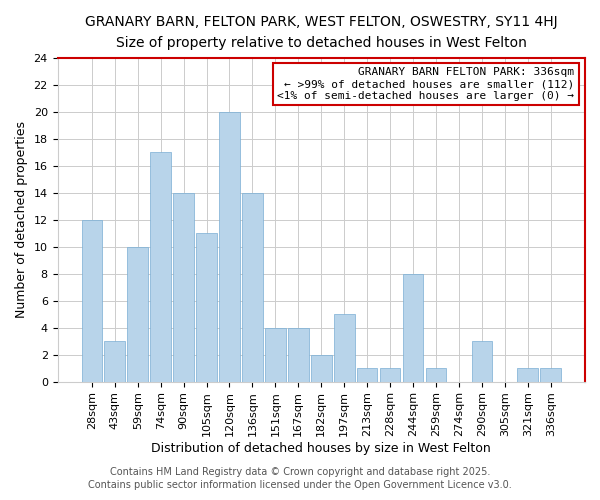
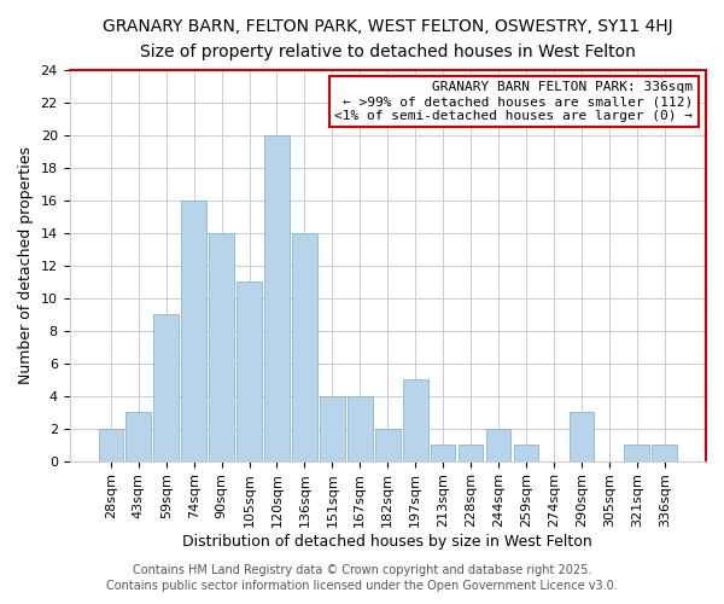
28sqm: 12 -> 2
59sqm: 10 -> 9
74sqm: 17 -> 16
244sqm: 8 -> 2
